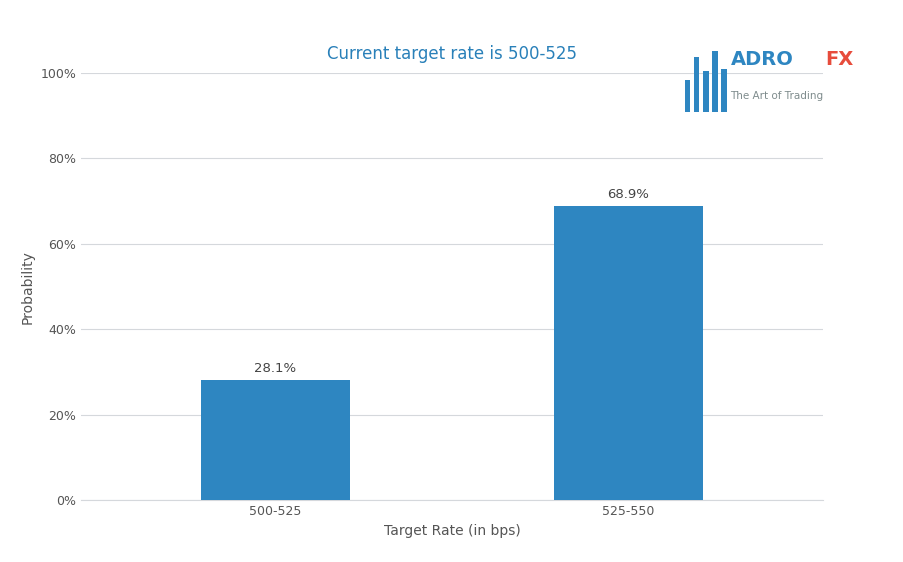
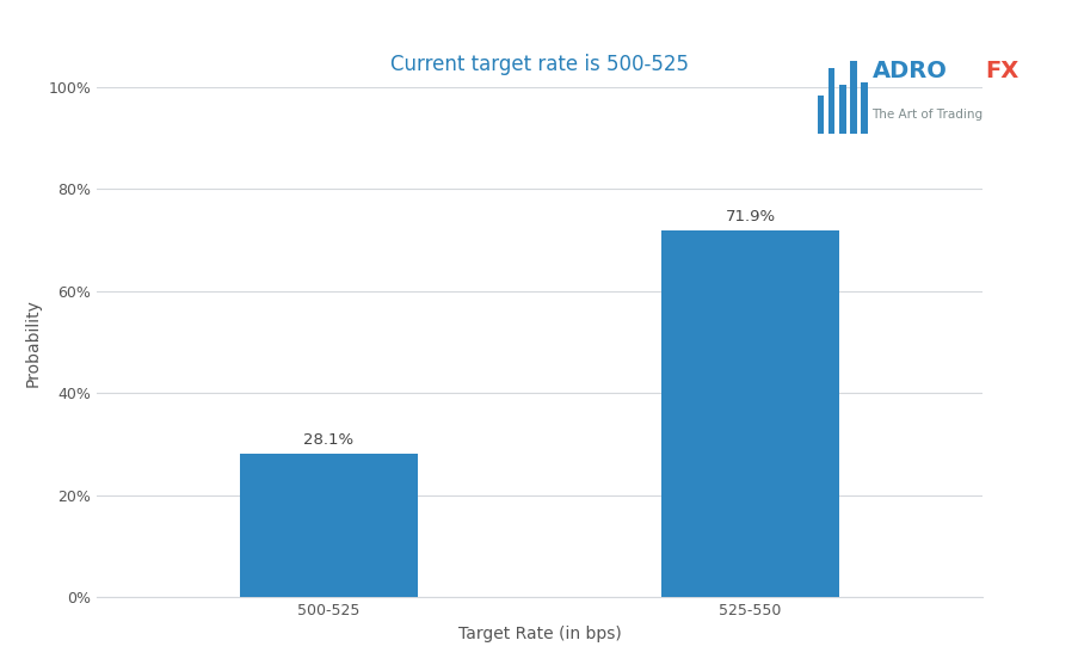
Current target rate is 500-525/525-550: 68.9% -> 71.9%
